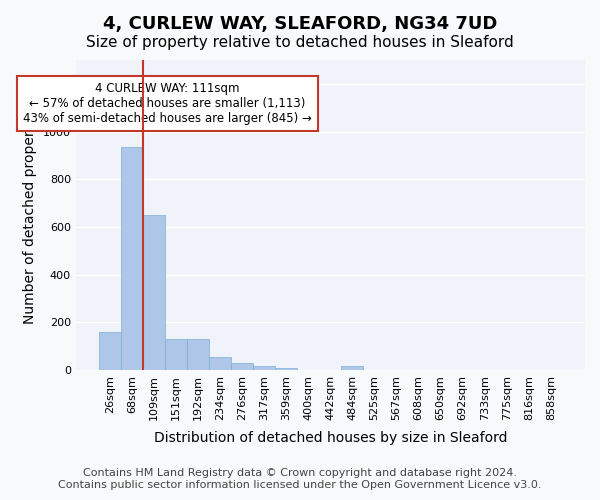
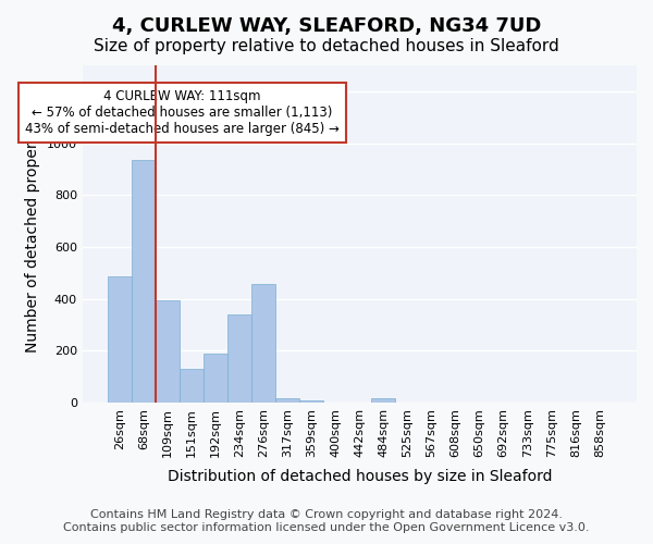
26sqm: 160 -> 485
109sqm: 648 -> 395
192sqm: 130 -> 190
234sqm: 55 -> 340
276sqm: 30 -> 455
